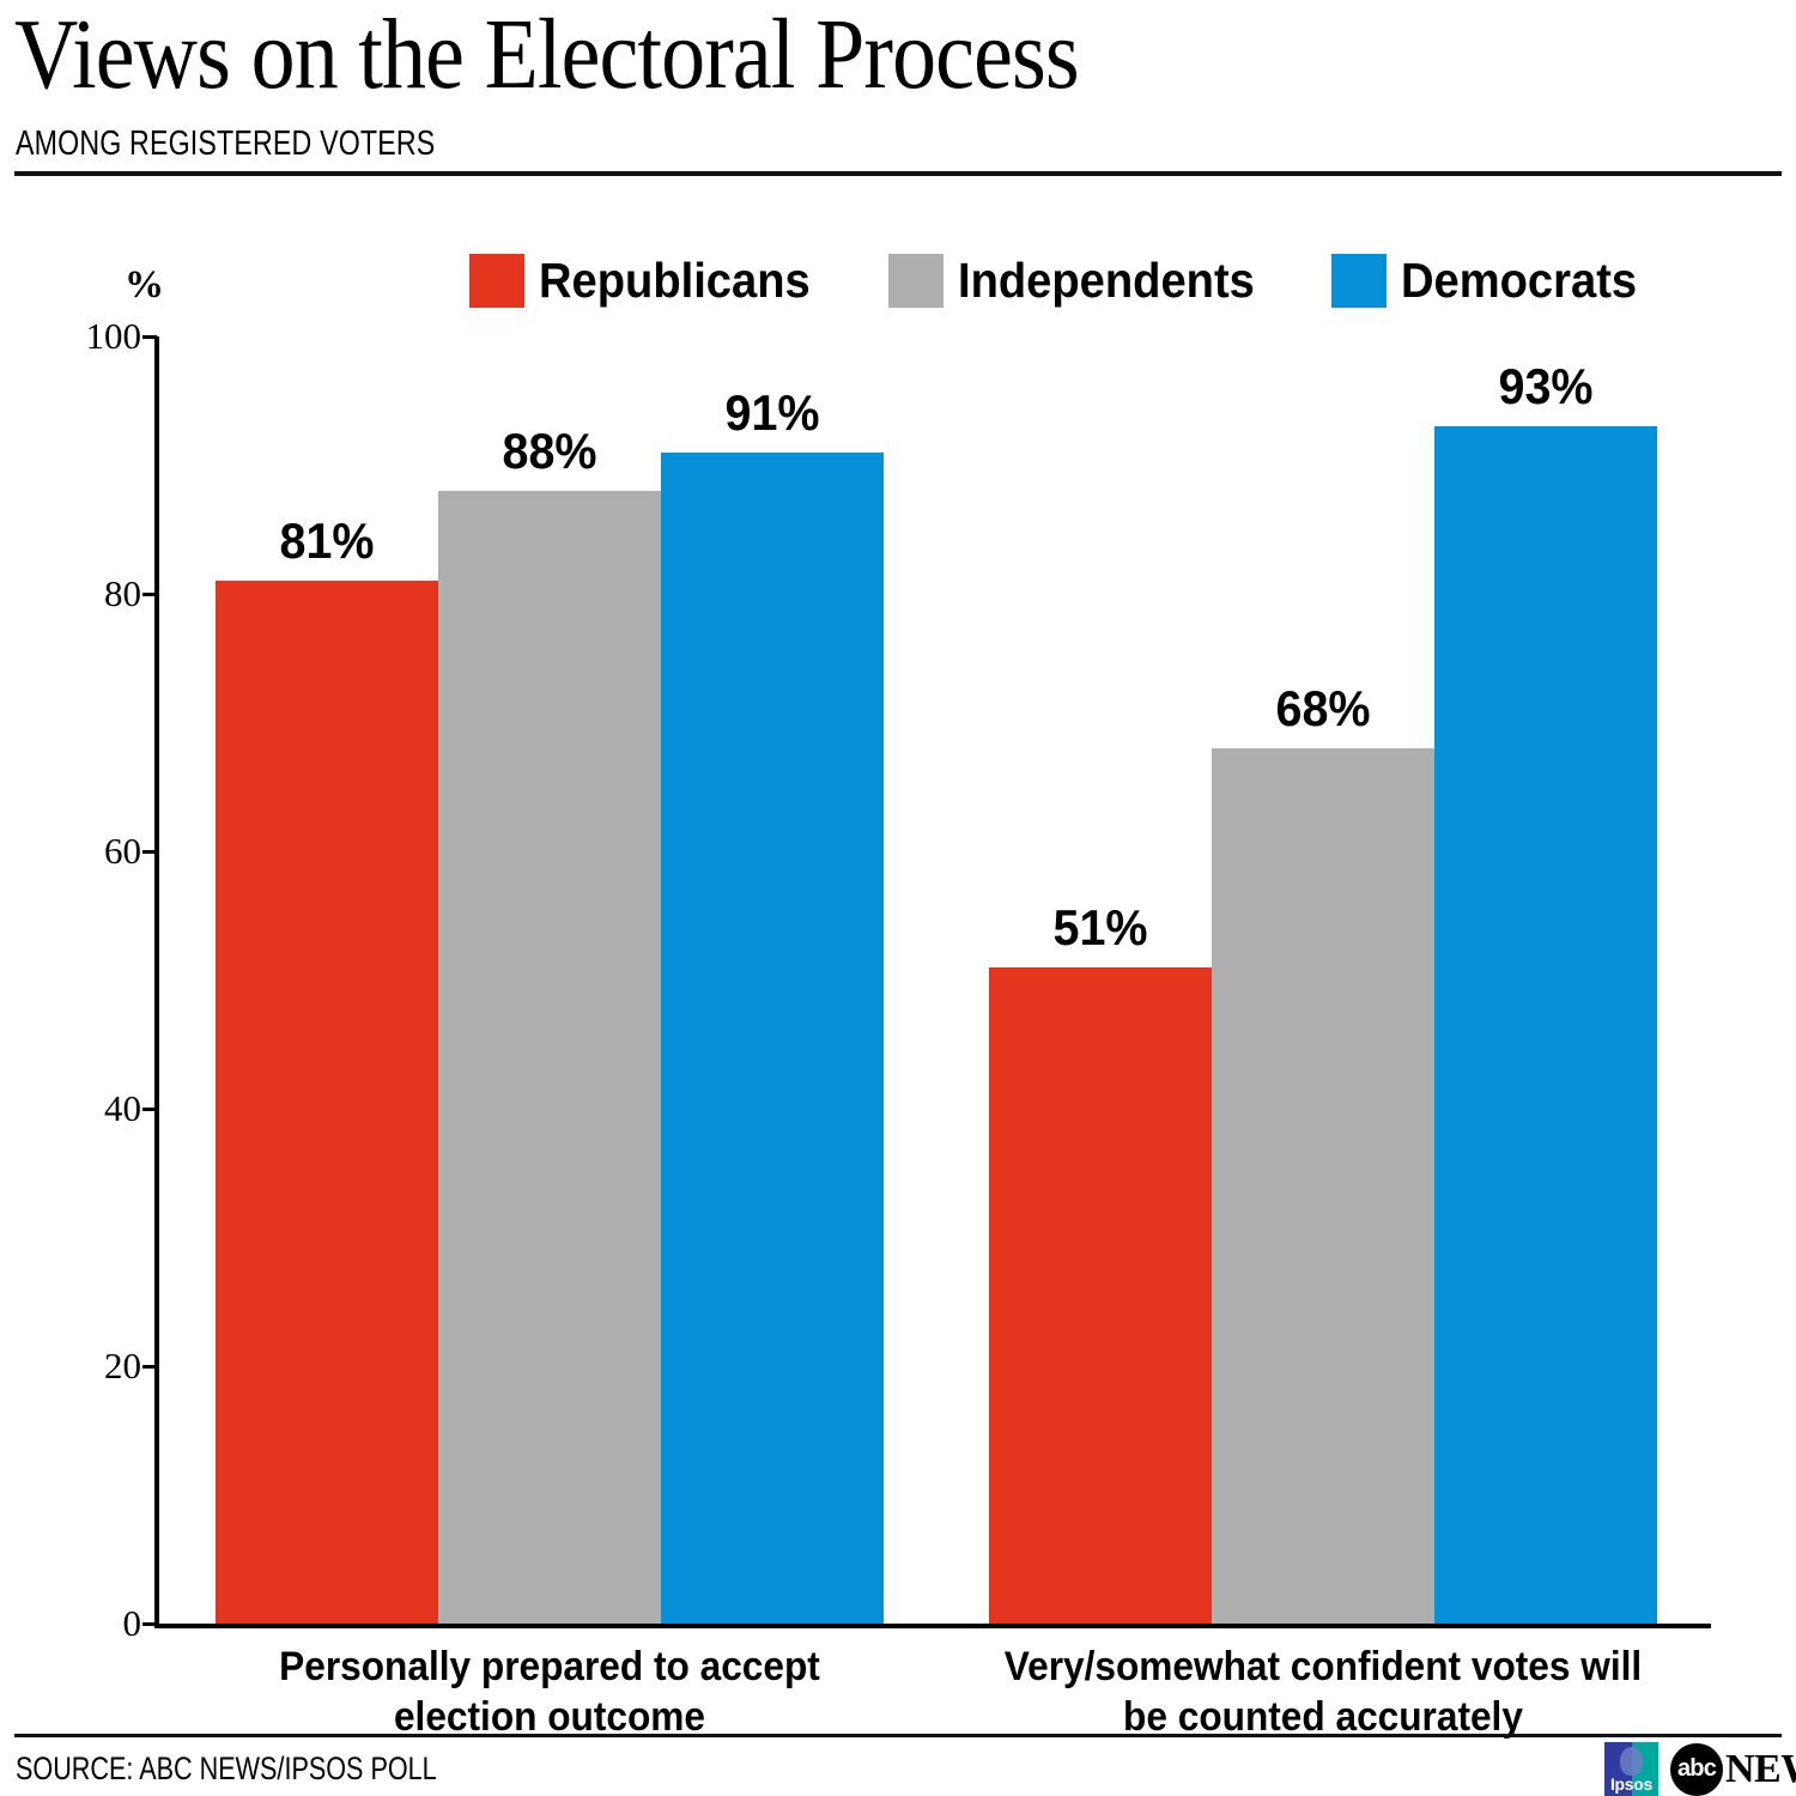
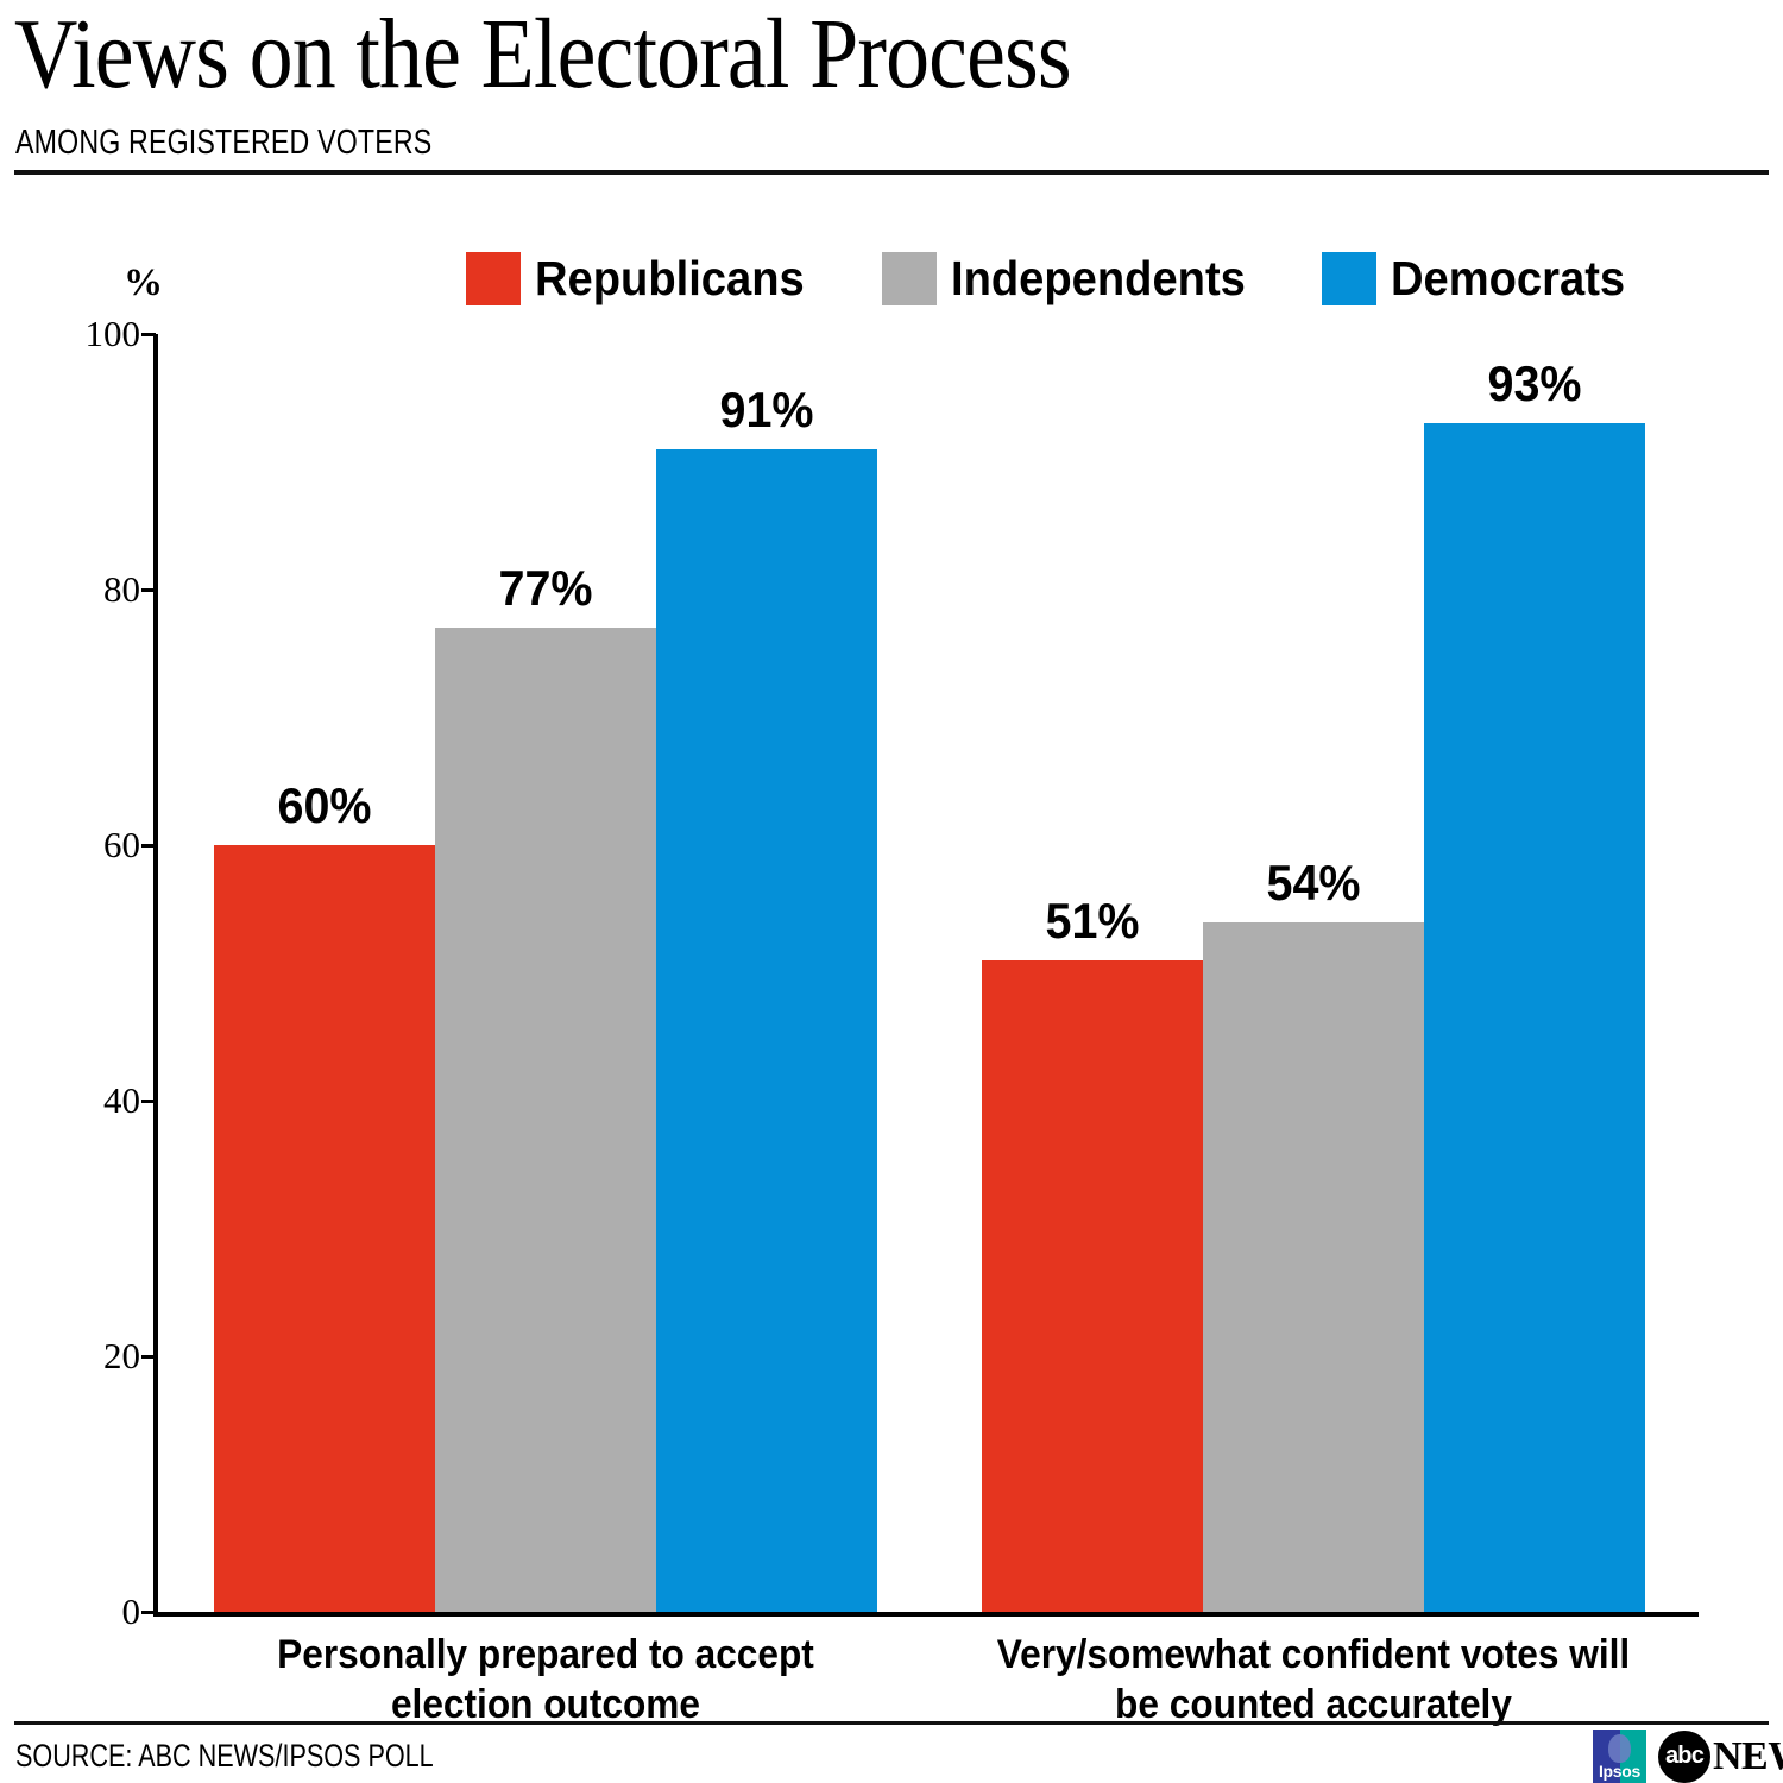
Republicans/Personally prepared to accept election outcome: 81% -> 60%
Independents/Personally prepared to accept election outcome: 88% -> 77%
Independents/Very/somewhat confident votes will be counted accurately: 68% -> 54%
